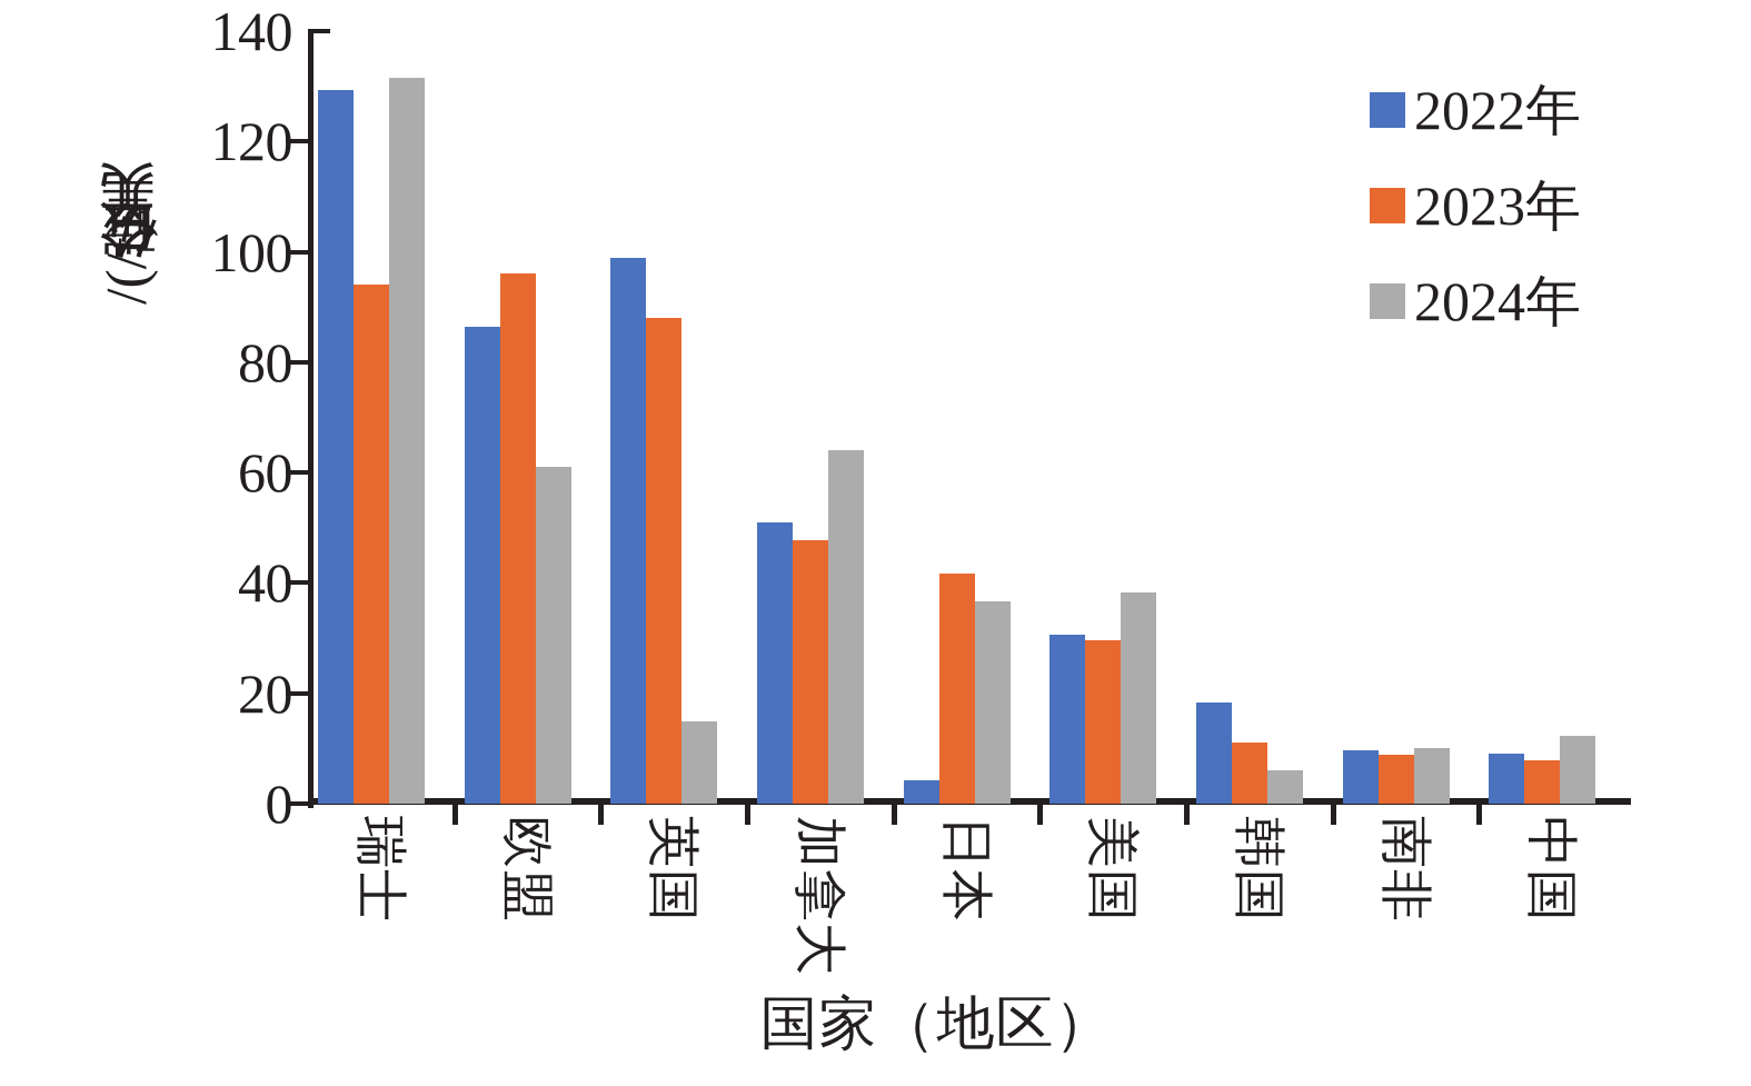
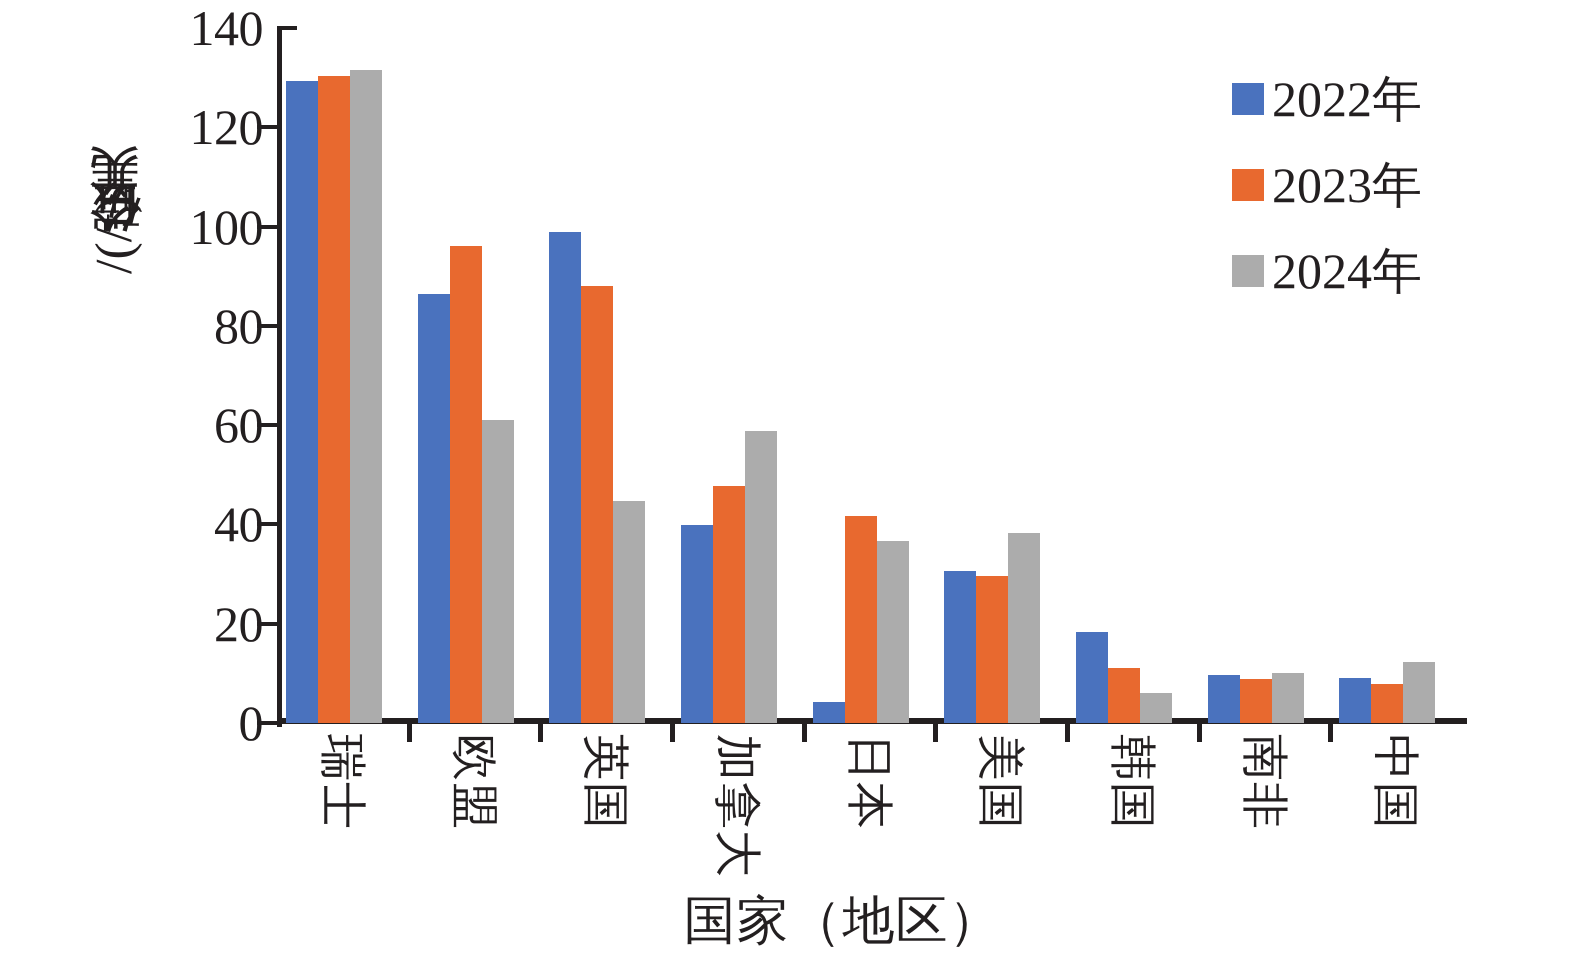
2023年/瑞士: 94 -> 130
2024年/英国: 15 -> 45
2022年/加拿大: 51 -> 40
2024年/加拿大: 64 -> 59
